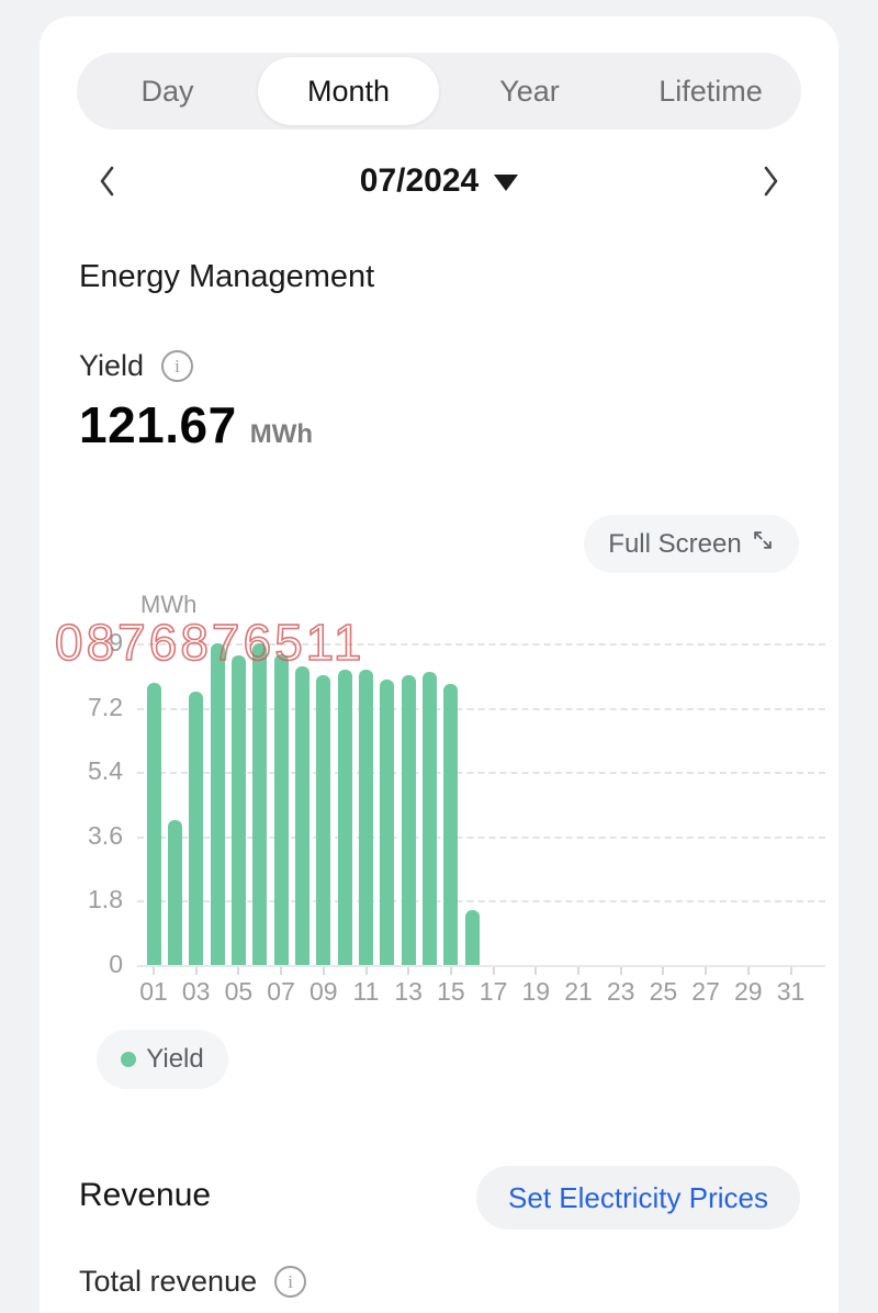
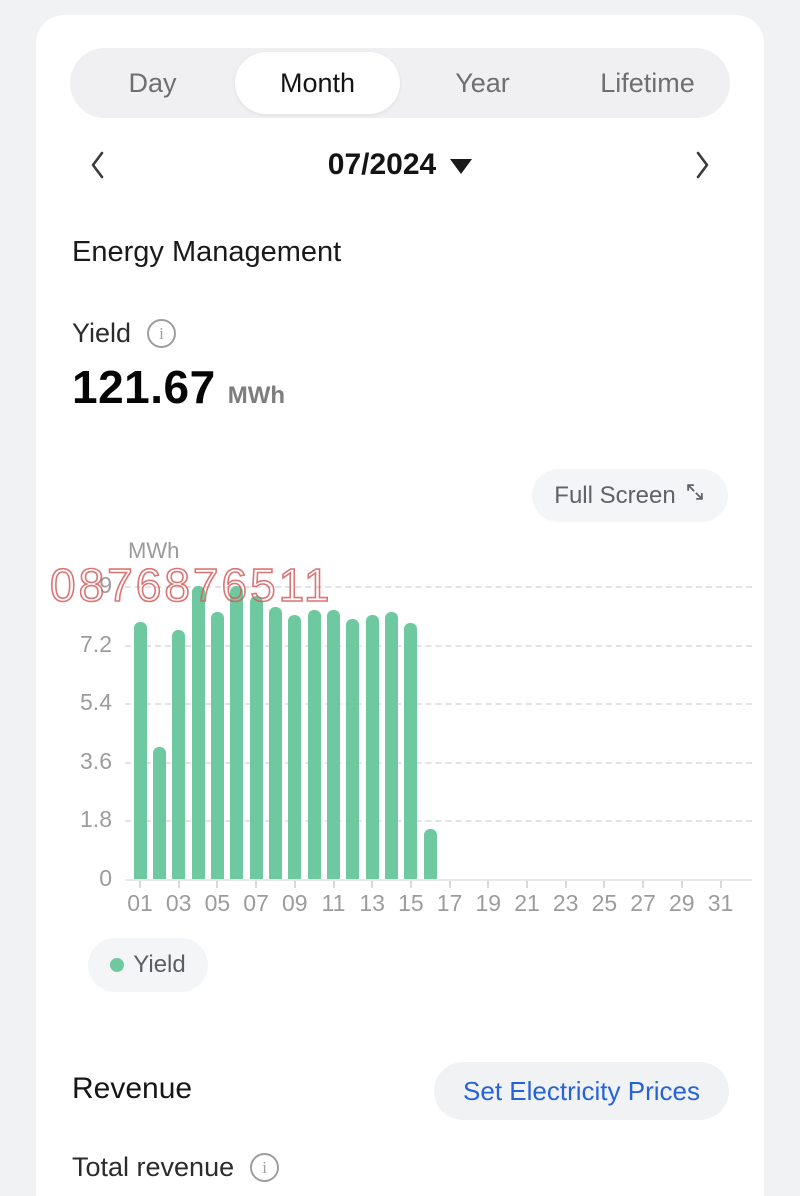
05: 8.7 -> 8.2
